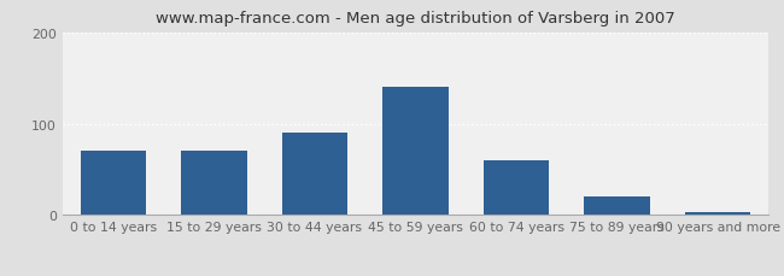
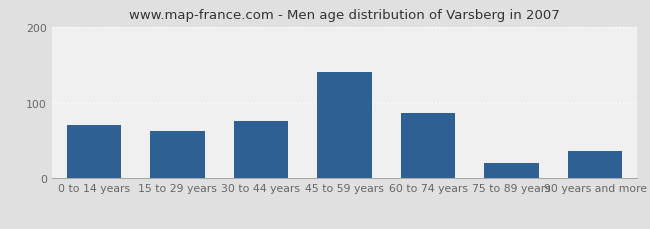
15 to 29 years: 70 -> 62
30 to 44 years: 90 -> 76
60 to 74 years: 60 -> 86
90 years and more: 3 -> 36
